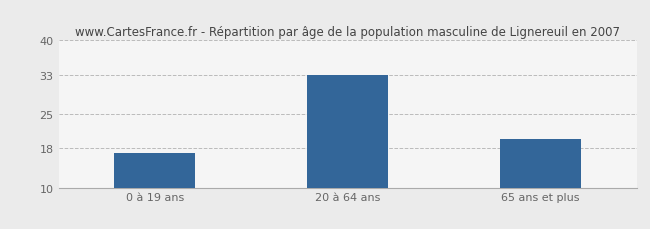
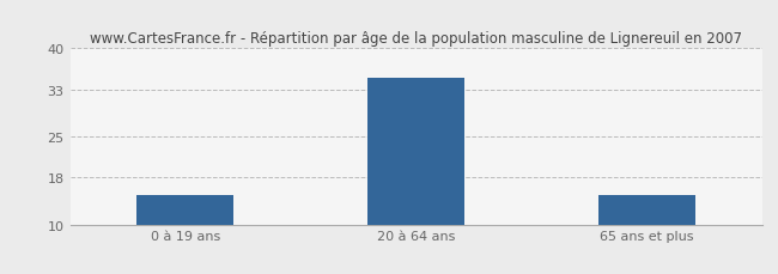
0 à 19 ans: 17 -> 15
20 à 64 ans: 33 -> 35
65 ans et plus: 20 -> 15
